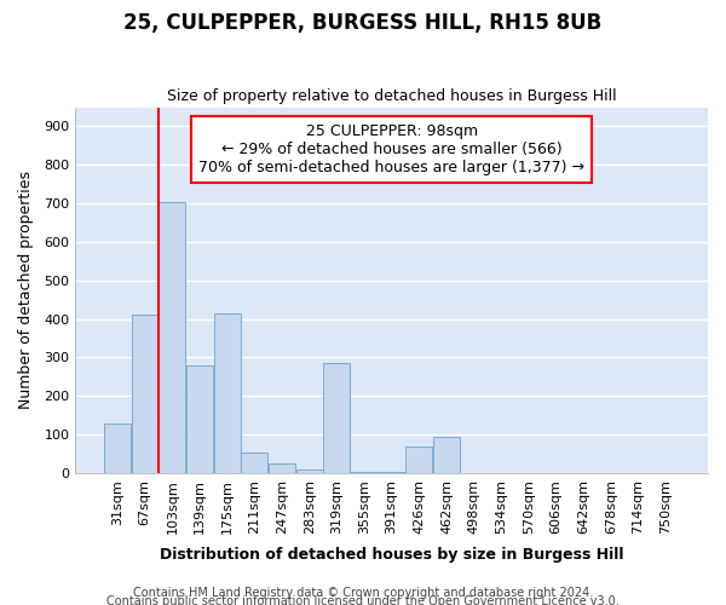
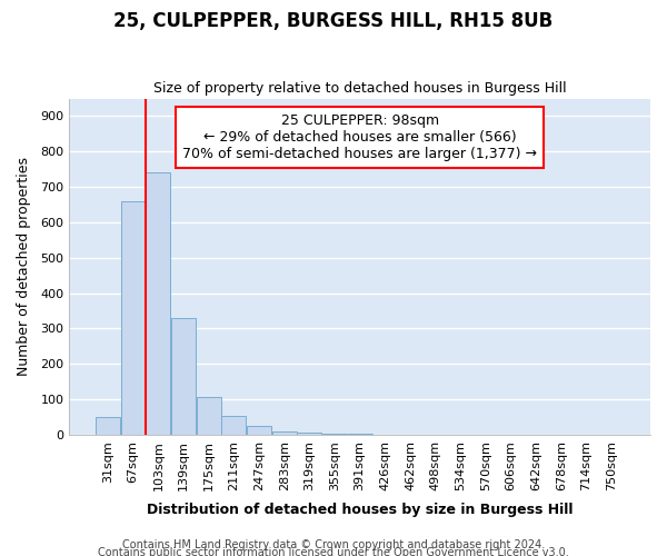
31sqm: 130 -> 50
67sqm: 410 -> 660
103sqm: 705 -> 740
139sqm: 280 -> 330
175sqm: 415 -> 107
319sqm: 285 -> 5
426sqm: 70 -> 1
462sqm: 95 -> 1
